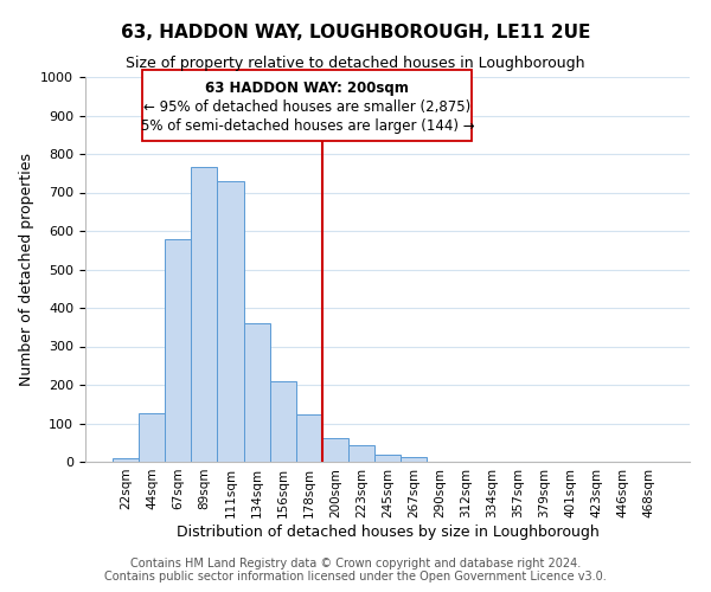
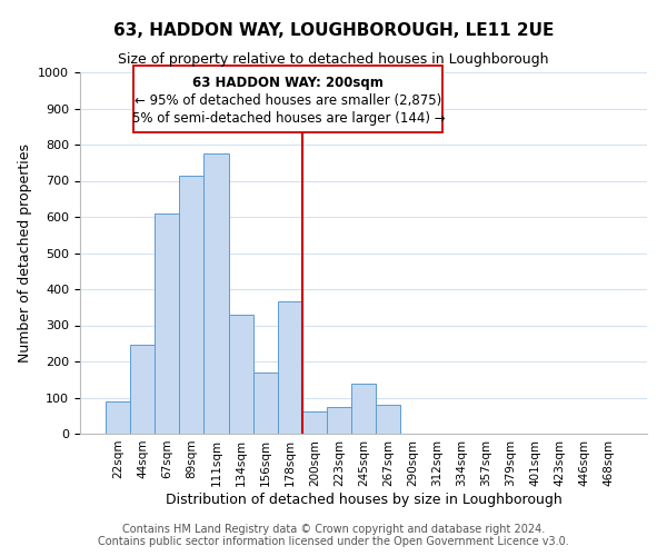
22sqm: 10 -> 90
44sqm: 127 -> 245
67sqm: 580 -> 610
89sqm: 765 -> 715
111sqm: 730 -> 775
134sqm: 360 -> 330
156sqm: 210 -> 170
178sqm: 122 -> 365
223sqm: 42 -> 75
245sqm: 18 -> 140
267sqm: 12 -> 80
